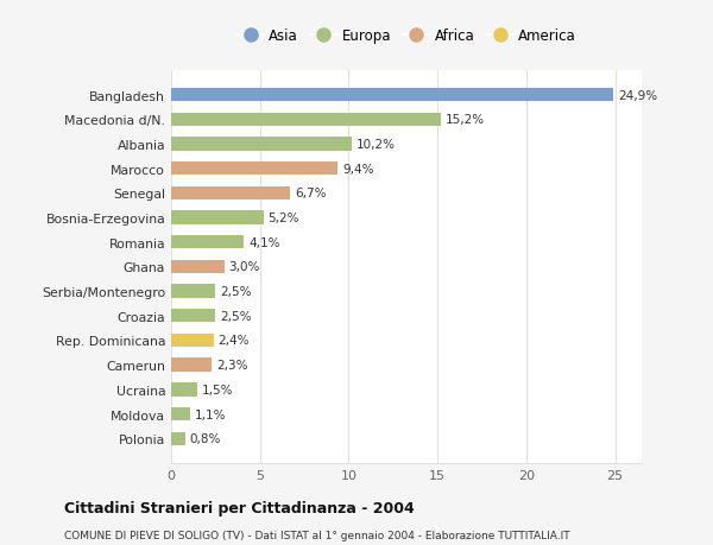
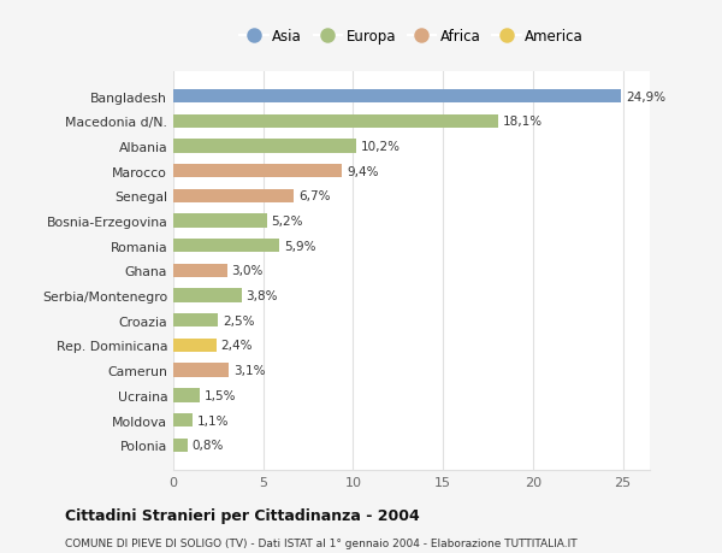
Macedonia d/N.: 15,2% -> 18,1%
Romania: 4,1% -> 5,9%
Serbia/Montenegro: 2,5% -> 3,8%
Camerun: 2,3% -> 3,1%
